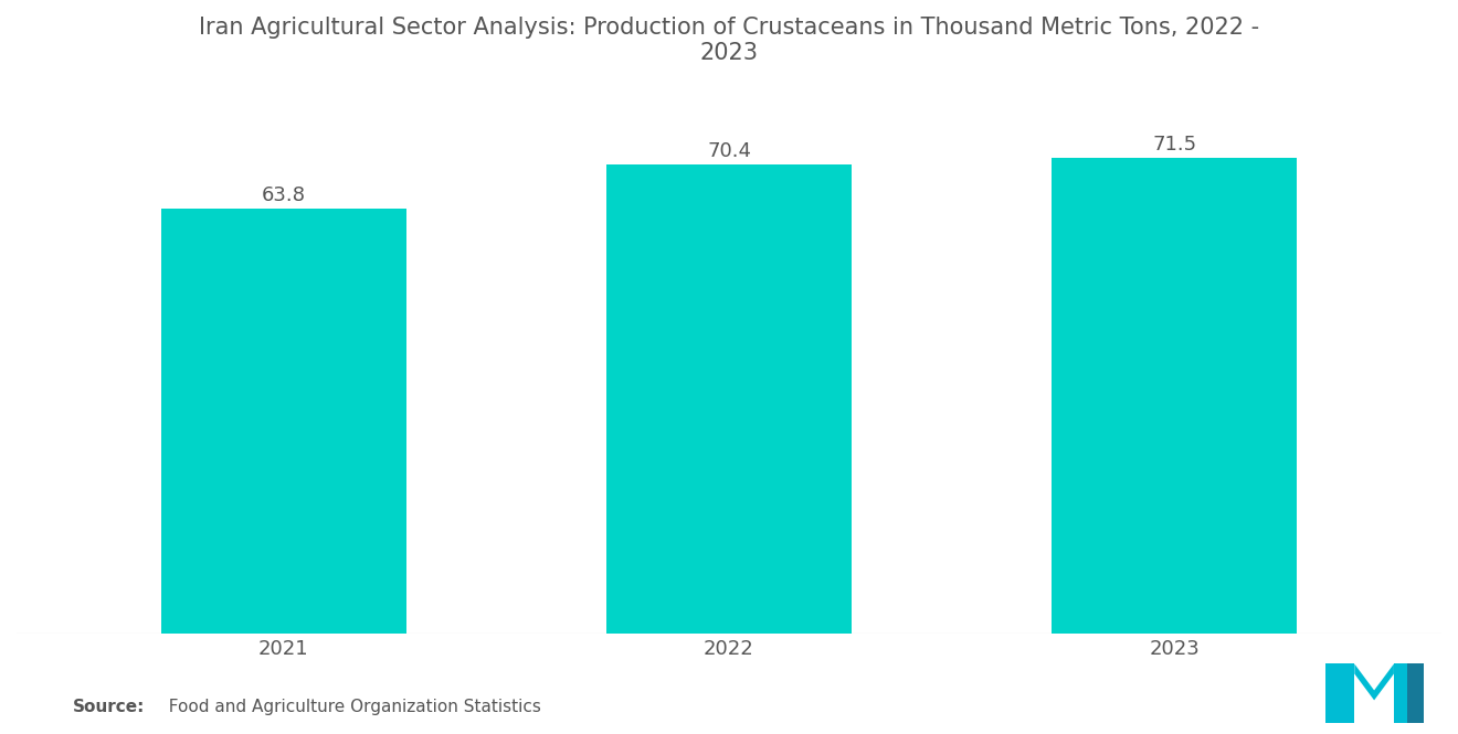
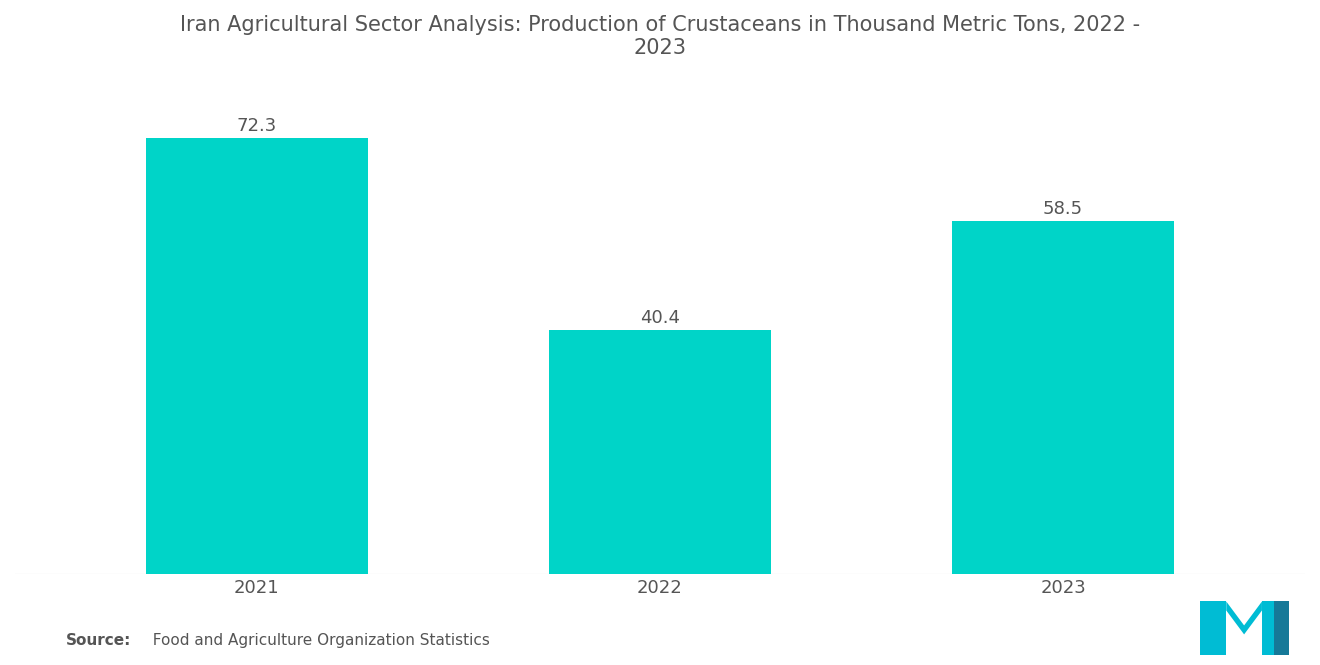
2021: 63.8 -> 72.3
2022: 70.4 -> 40.4
2023: 71.5 -> 58.5
